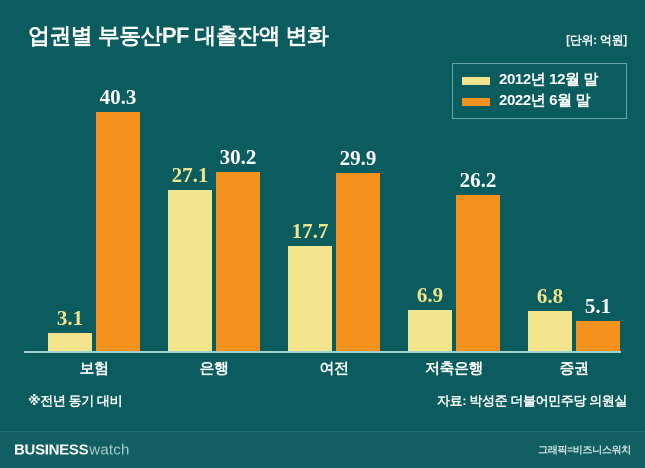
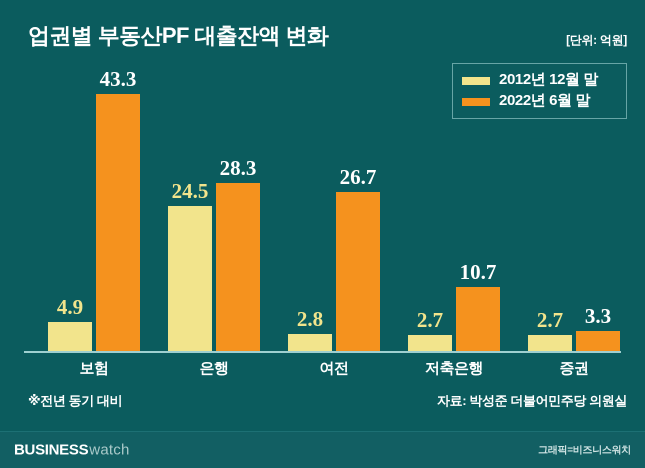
2012년 12월 말/보험: 3.1 -> 4.9
2022년 6월 말/보험: 40.3 -> 43.3
2012년 12월 말/은행: 27.1 -> 24.5
2022년 6월 말/은행: 30.2 -> 28.3
2012년 12월 말/여전: 17.7 -> 2.8
2022년 6월 말/여전: 29.9 -> 26.7
2012년 12월 말/저축은행: 6.9 -> 2.7
2022년 6월 말/저축은행: 26.2 -> 10.7
2012년 12월 말/증권: 6.8 -> 2.7
2022년 6월 말/증권: 5.1 -> 3.3
